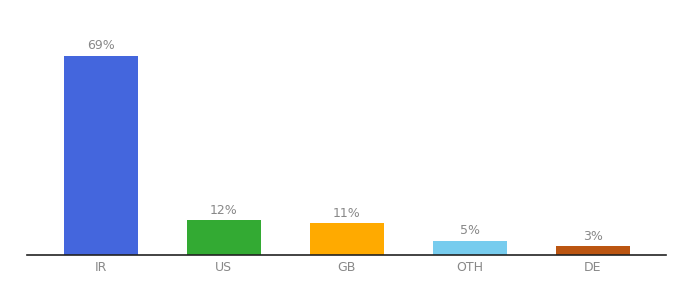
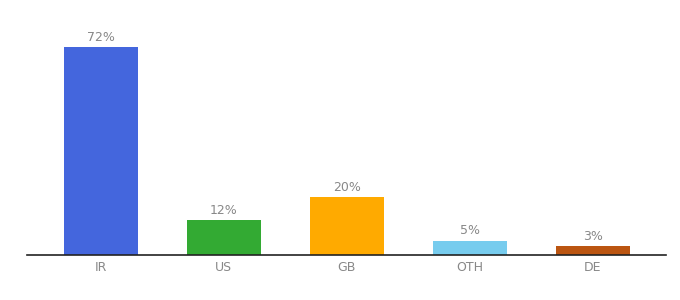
IR: 69% -> 72%
GB: 11% -> 20%
